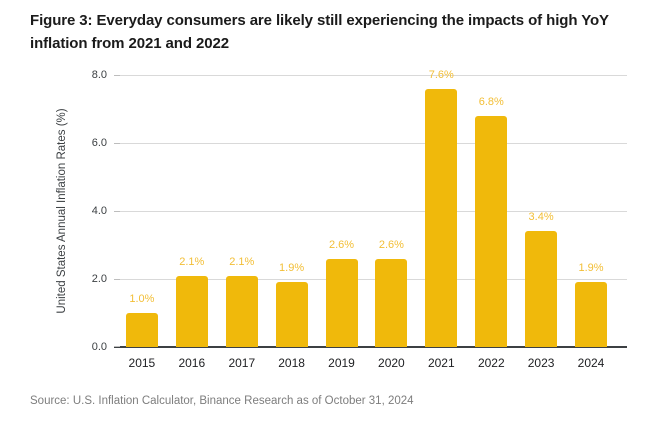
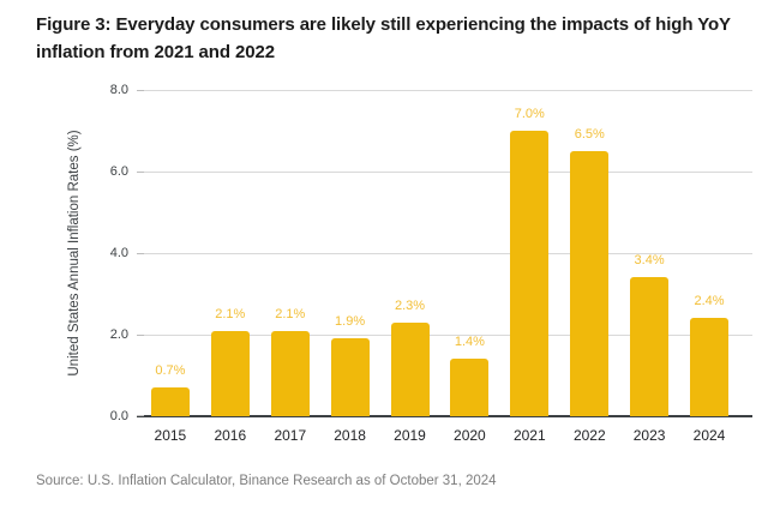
2015: 1.0% -> 0.7%
2019: 2.6% -> 2.3%
2020: 2.6% -> 1.4%
2021: 7.6% -> 7.0%
2022: 6.8% -> 6.5%
2024: 1.9% -> 2.4%
